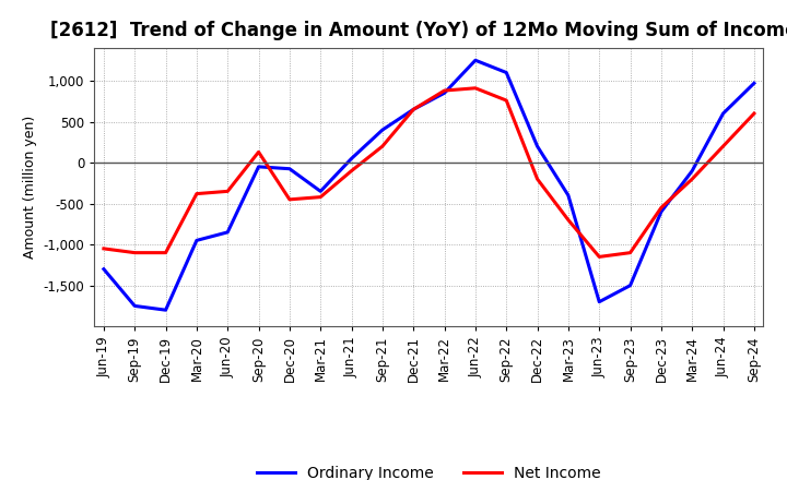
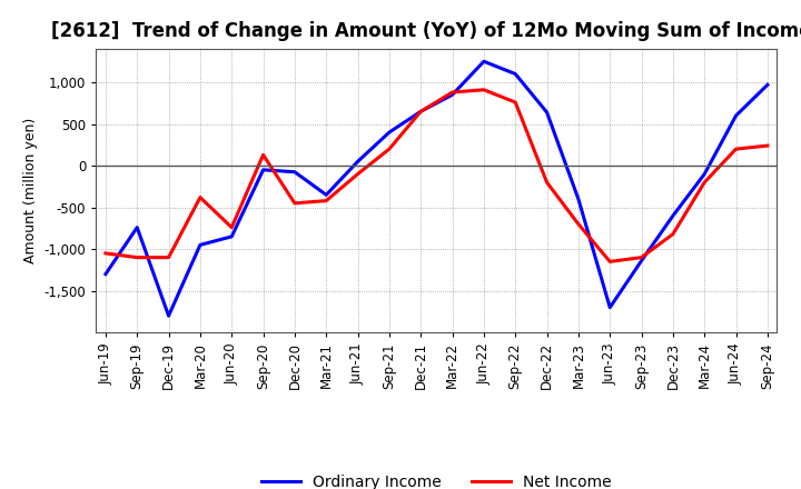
Ordinary Income/Sep-19: -1,750 -> -740
Net Income/Jun-20: -350 -> -740
Ordinary Income/Dec-22: 200 -> 640
Ordinary Income/Sep-23: -1,500 -> -1,140
Net Income/Dec-23: -550 -> -820
Net Income/Sep-24: 600 -> 240
